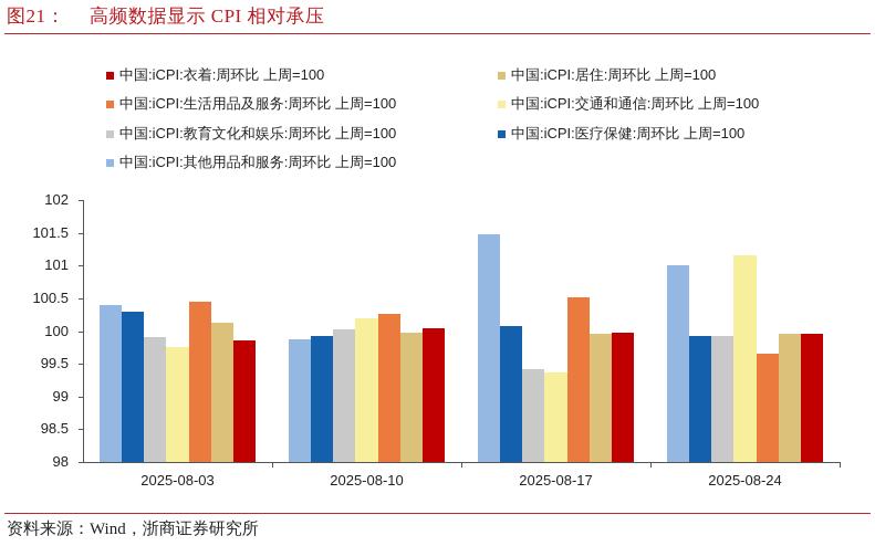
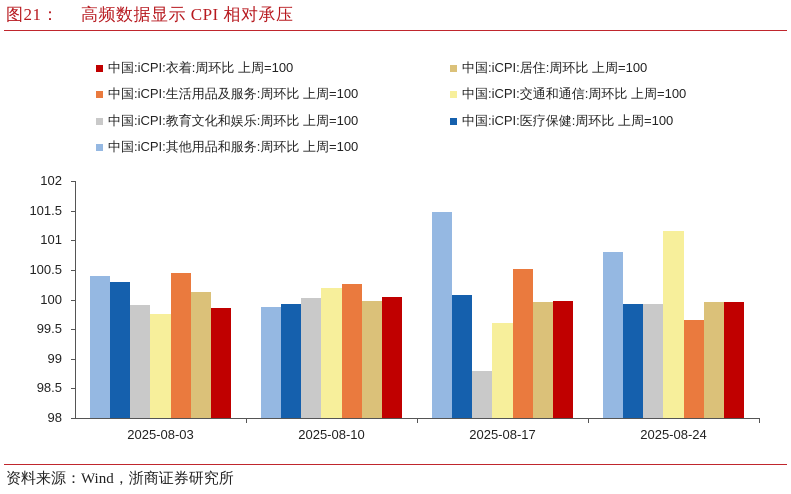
中国:iCPI:教育文化和娱乐:周环比 上周=100/2025-08-17: 99.4 -> 98.8
中国:iCPI:交通和通信:周环比 上周=100/2025-08-17: 99.4 -> 99.6
中国:iCPI:其他用品和服务:周环比 上周=100/2025-08-24: 101.0 -> 100.8
